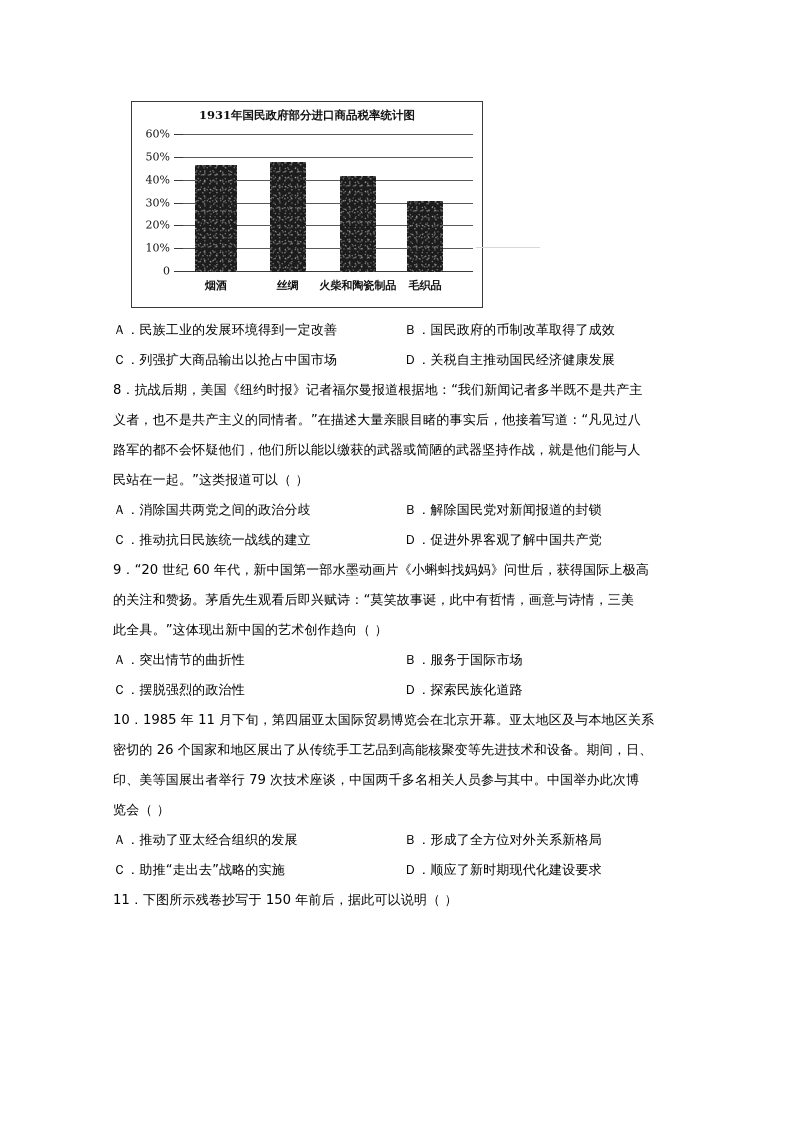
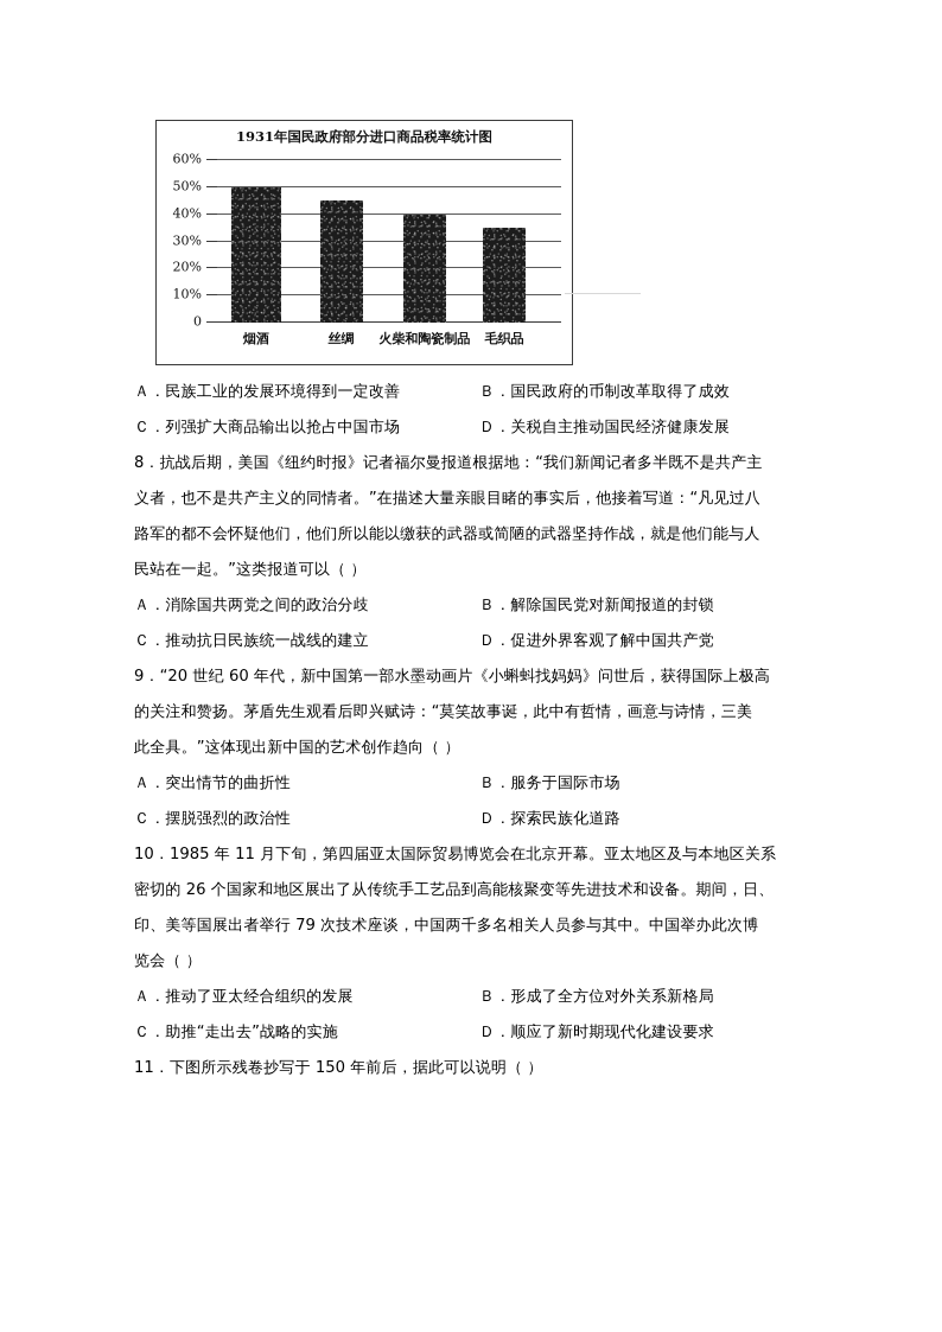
烟酒: 47% -> 50%
丝绸: 48% -> 45%
火柴和陶瓷制品: 42% -> 40%
毛织品: 31% -> 35%
